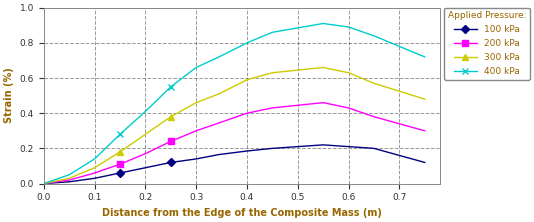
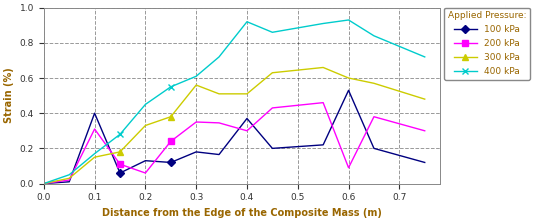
100 kPa/0.1: 0.03 -> 0.40
200 kPa/0.1: 0.06 -> 0.31
300 kPa/0.1: 0.09 -> 0.15
400 kPa/0.1: 0.14 -> 0.17
100 kPa/0.2: 0.09 -> 0.13
200 kPa/0.2: 0.17 -> 0.06
300 kPa/0.2: 0.28 -> 0.33
400 kPa/0.2: 0.41 -> 0.45
100 kPa/0.3: 0.14 -> 0.18
200 kPa/0.3: 0.30 -> 0.35
300 kPa/0.3: 0.46 -> 0.56
400 kPa/0.3: 0.66 -> 0.61
100 kPa/0.4: 0.18 -> 0.37
200 kPa/0.4: 0.40 -> 0.30
300 kPa/0.4: 0.59 -> 0.51
400 kPa/0.4: 0.80 -> 0.92
100 kPa/0.6: 0.21 -> 0.53
200 kPa/0.6: 0.43 -> 0.09
300 kPa/0.6: 0.63 -> 0.60
400 kPa/0.6: 0.89 -> 0.93
